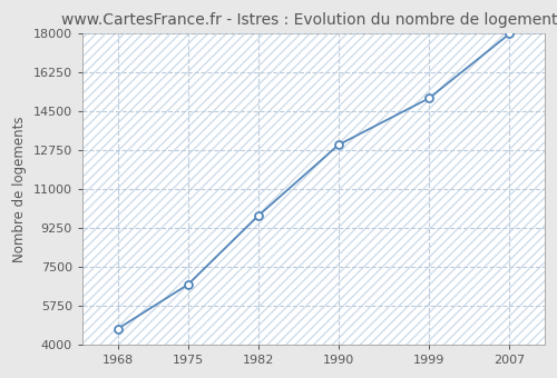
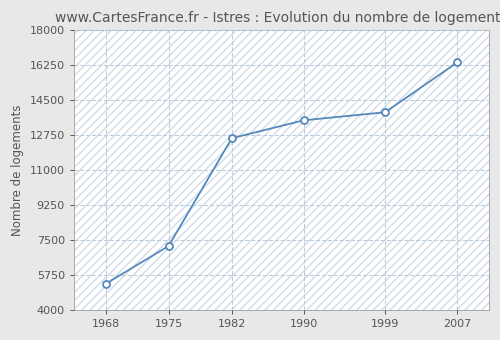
1968: 4700 -> 5300
1975: 6700 -> 7200
1982: 9800 -> 12600
1990: 13000 -> 13500
1999: 15100 -> 13900
2007: 18000 -> 16400
